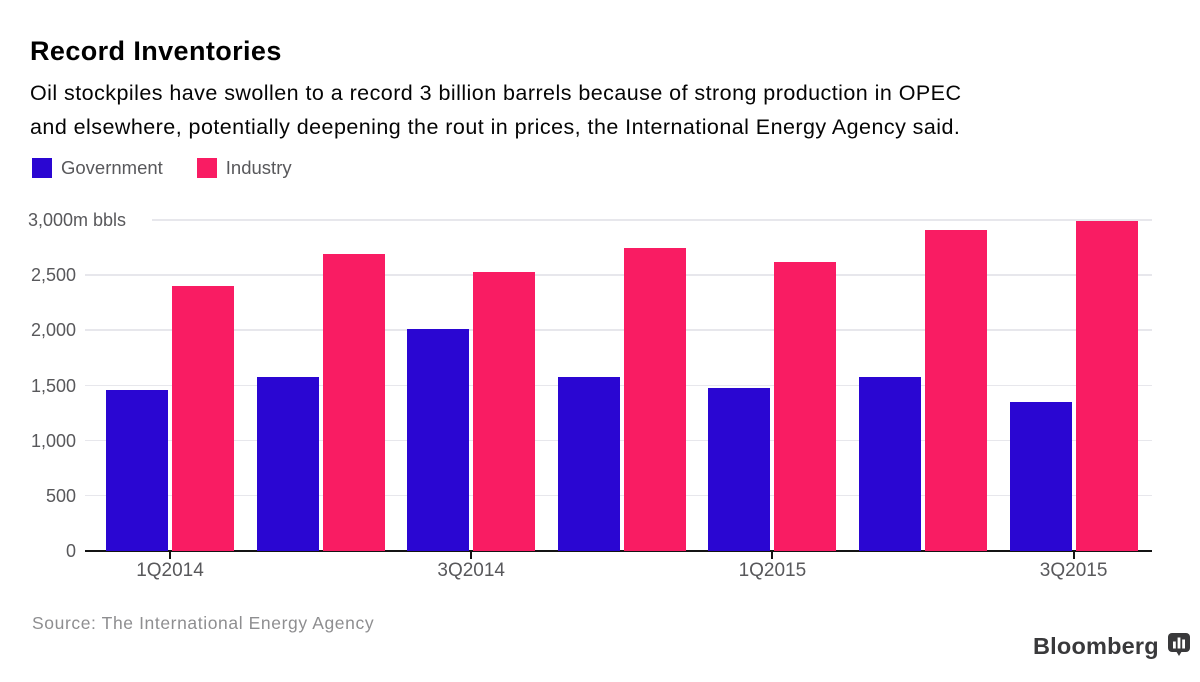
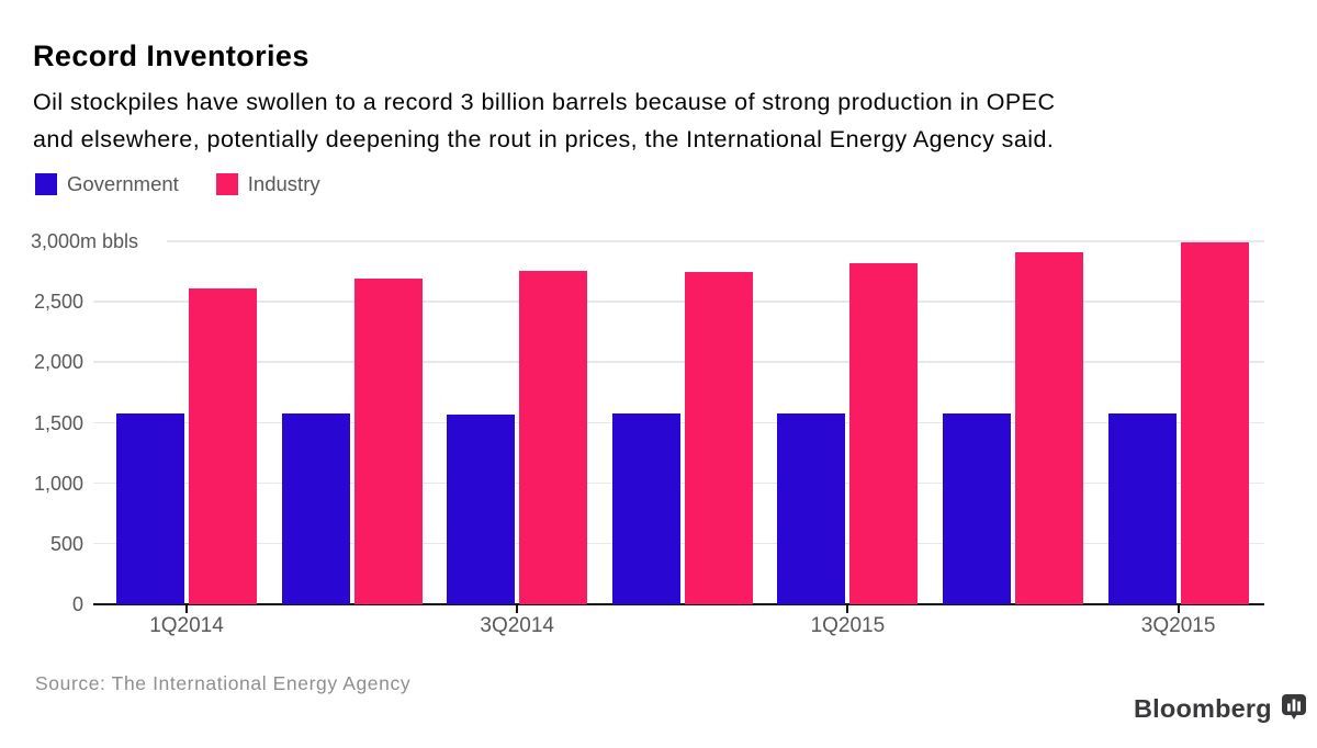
Government/1Q2014: 1460 -> 1580
Industry/1Q2014: 2400 -> 2610
Government/3Q2014: 2010 -> 1570
Industry/3Q2014: 2530 -> 2760
Government/1Q2015: 1480 -> 1580
Industry/1Q2015: 2620 -> 2820
Government/3Q2015: 1350 -> 1580
